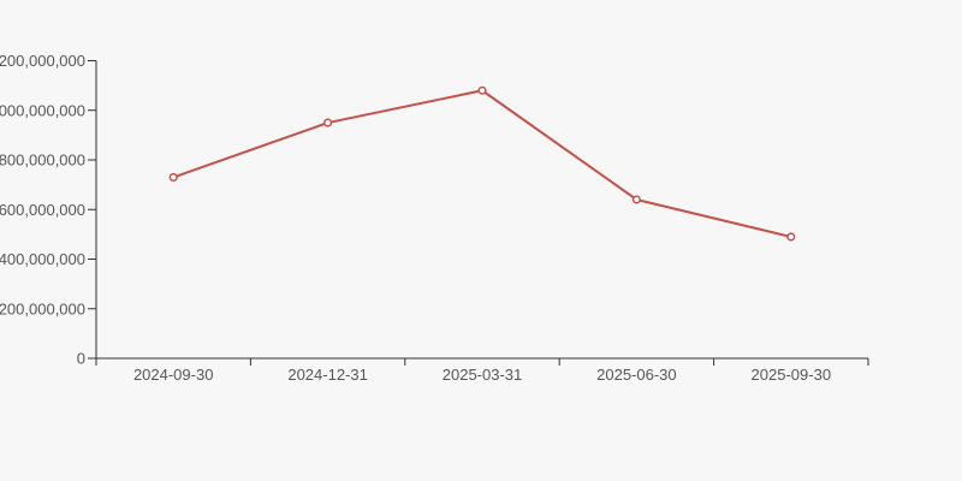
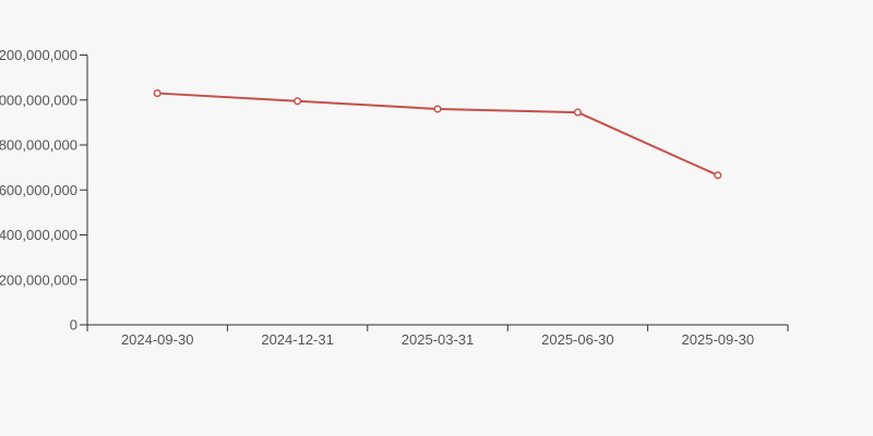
2024-09-30: 730000000 -> 1030000000
2024-12-31: 950000000 -> 1000000000
2025-03-31: 1080000000 -> 960000000
2025-06-30: 640000000 -> 940000000
2025-09-30: 490000000 -> 660000000
